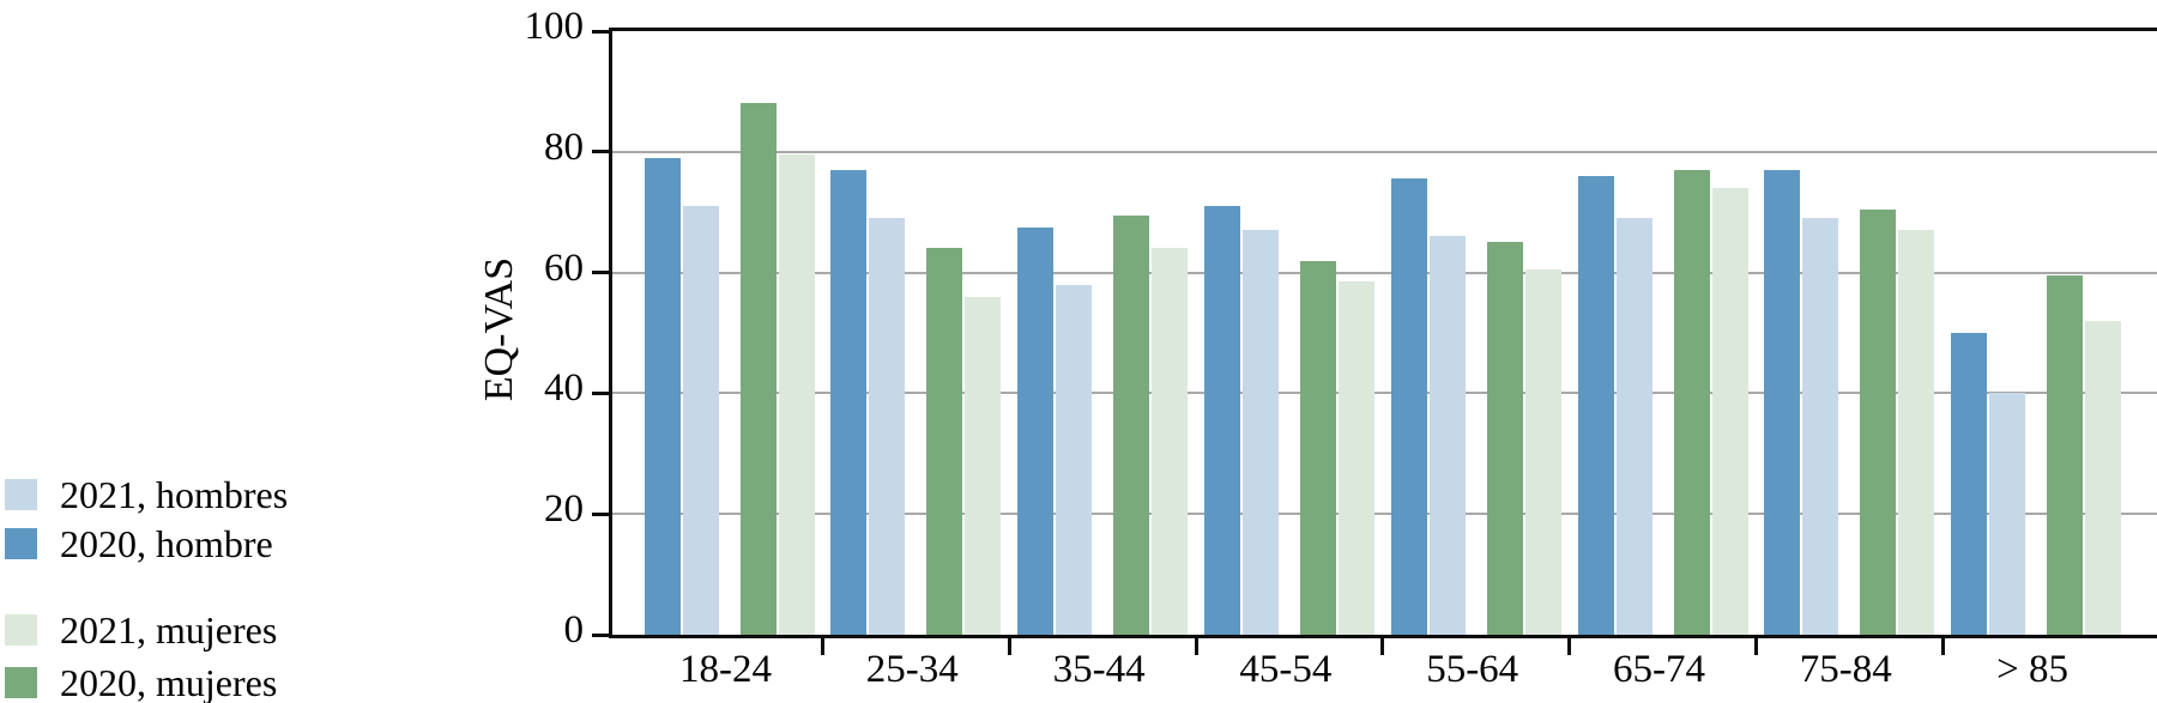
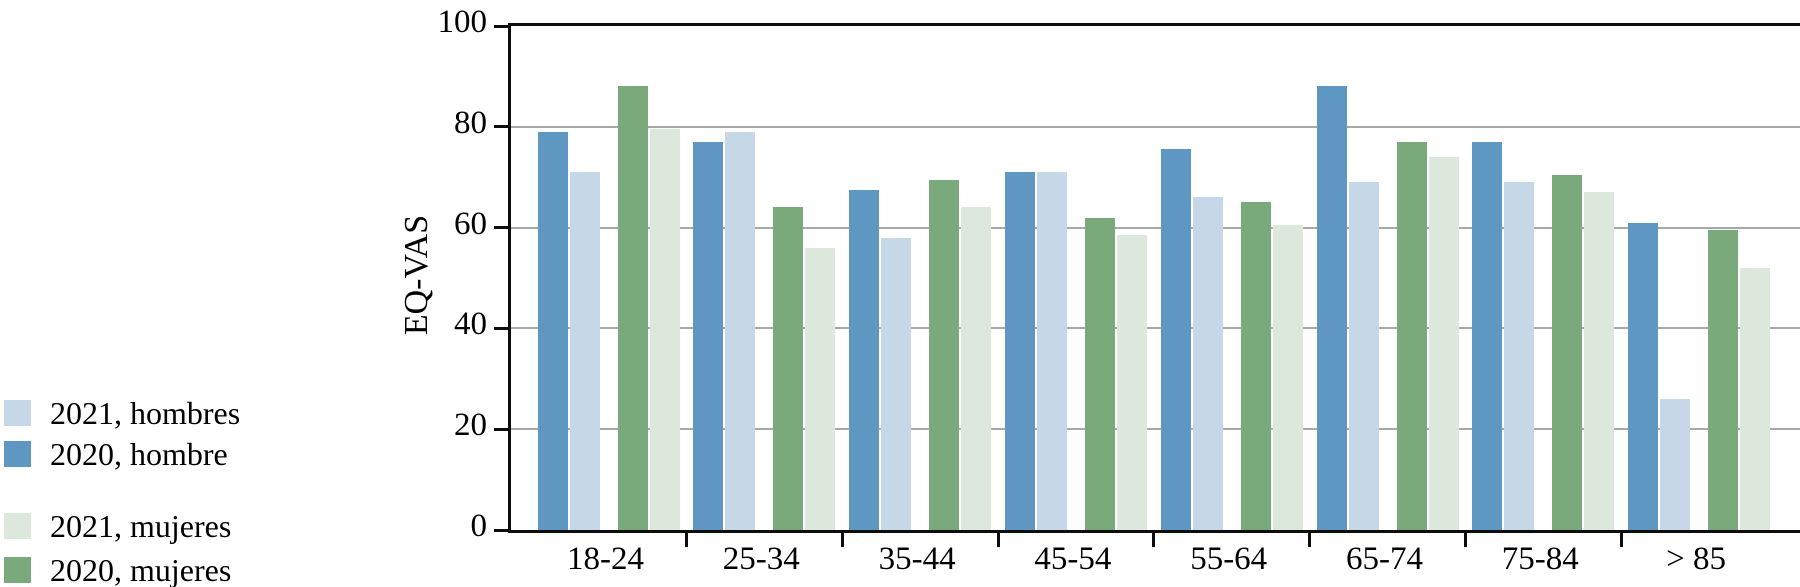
2021, hombres/25-34: 69 -> 79
2021, hombres/45-54: 67 -> 71
2020, hombre/65-74: 76 -> 88
2020, hombre/> 85: 50 -> 61
2021, hombres/> 85: 40 -> 26
